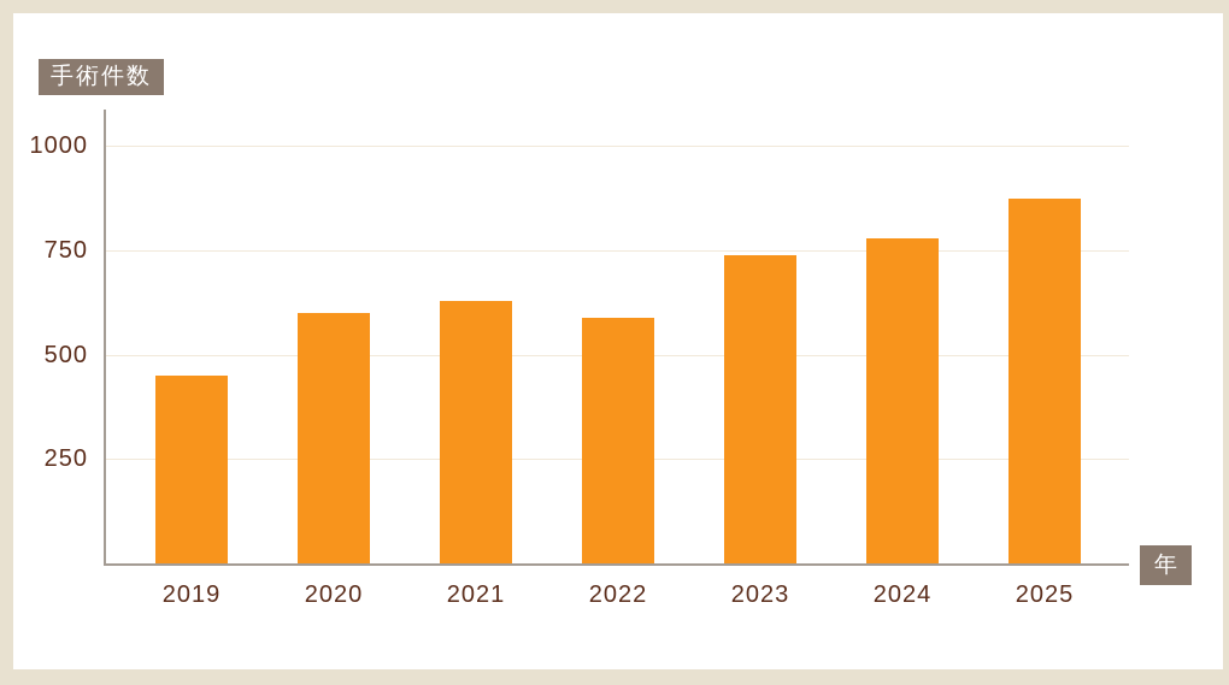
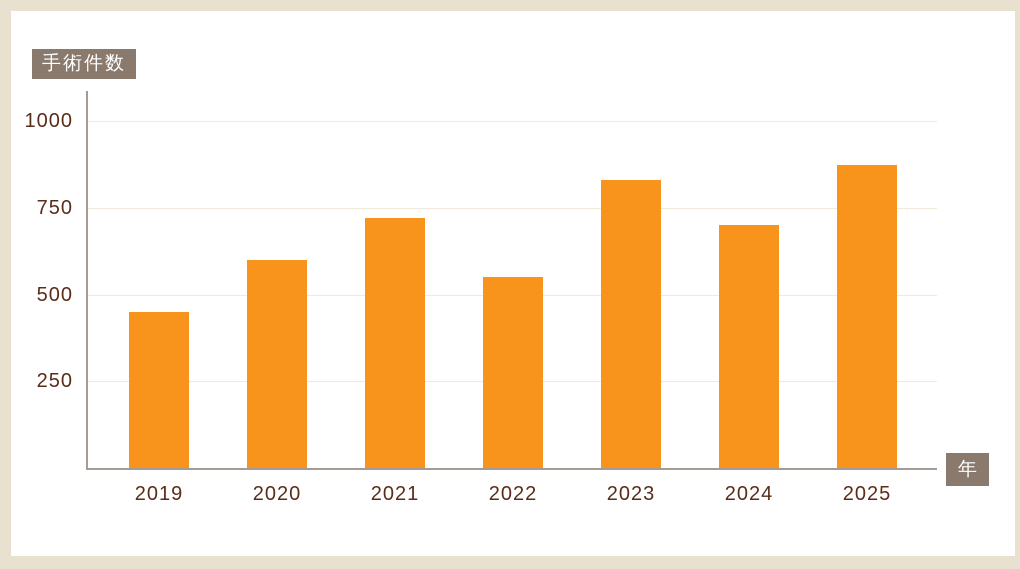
2021: 630 -> 720
2022: 590 -> 550
2023: 740 -> 830
2024: 780 -> 700
